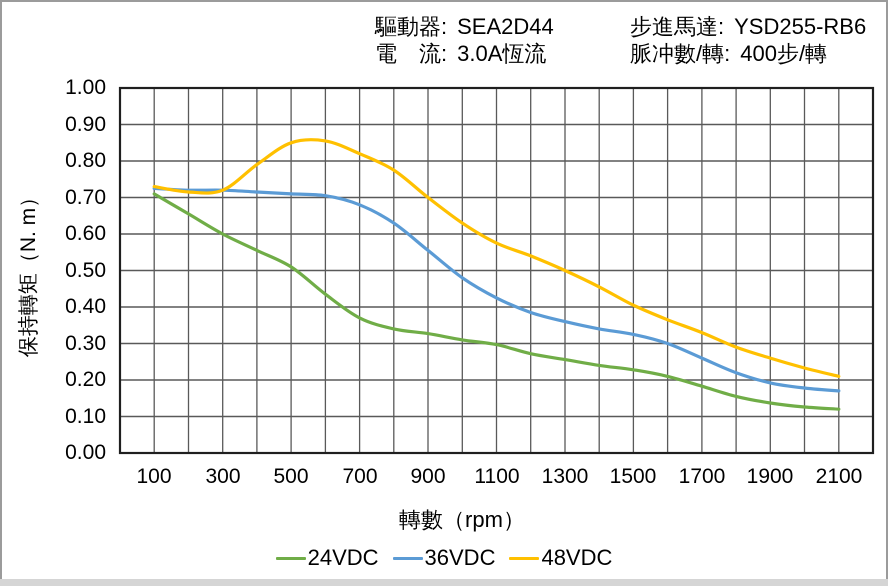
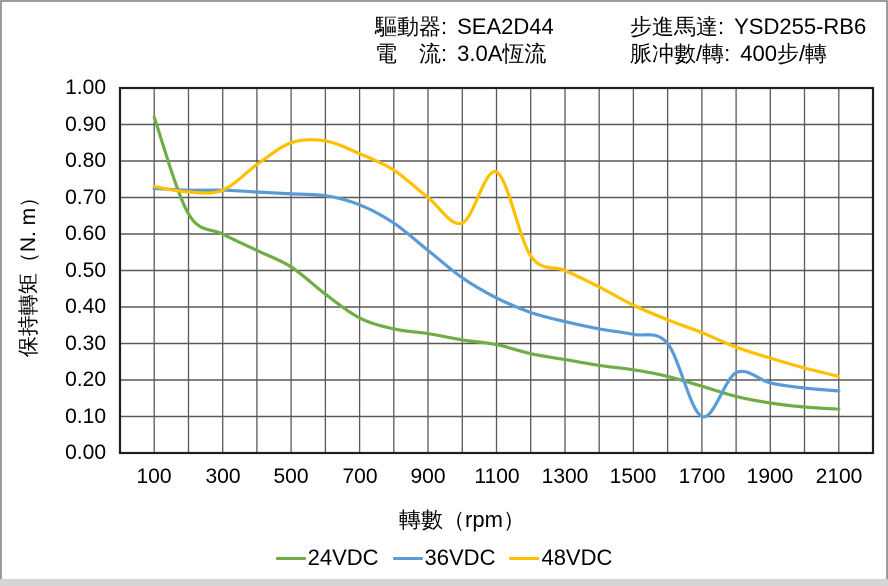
24VDC/100: 0.71 -> 0.92
48VDC/1100: 0.57 -> 0.77
36VDC/1700: 0.26 -> 0.10
